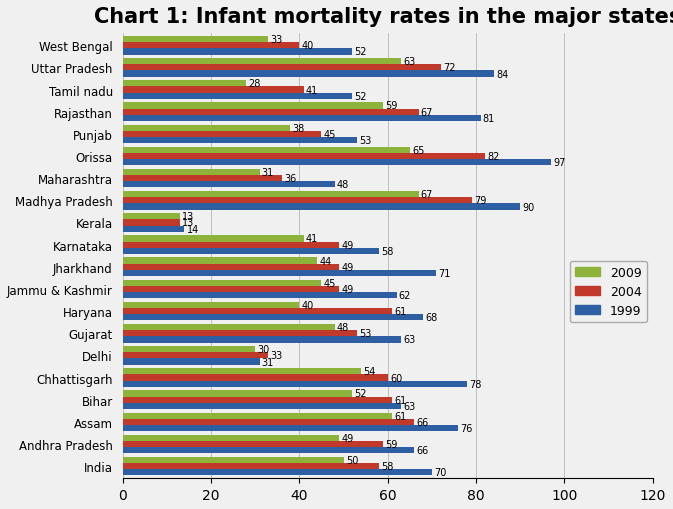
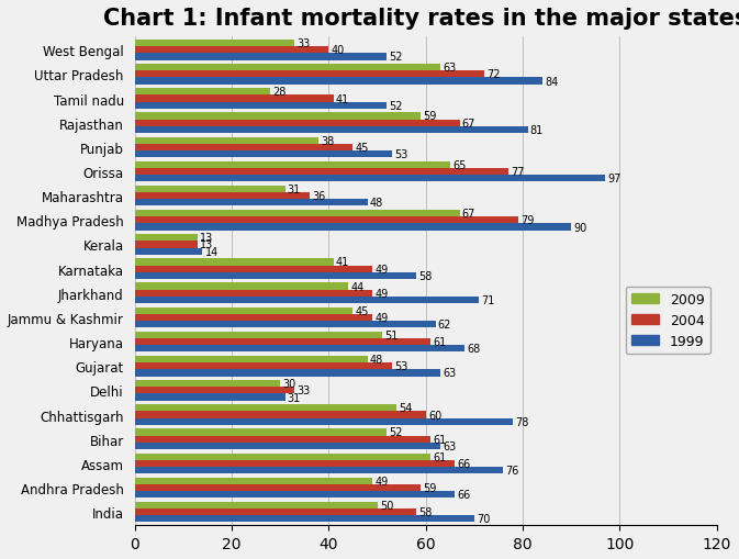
2004/Orissa: 82 -> 77
2009/Haryana: 40 -> 51
